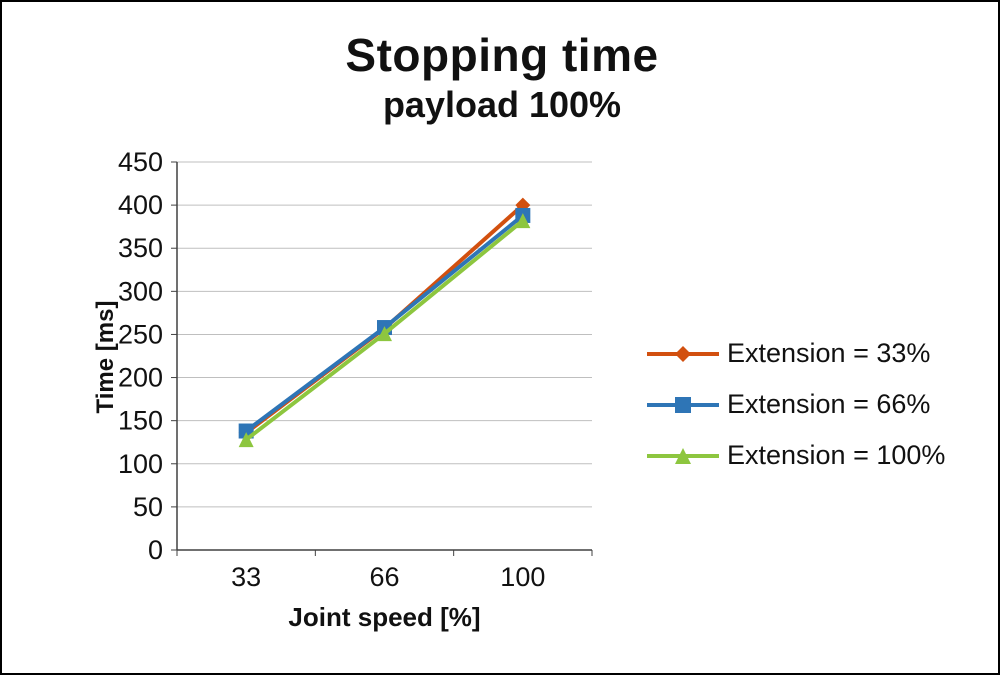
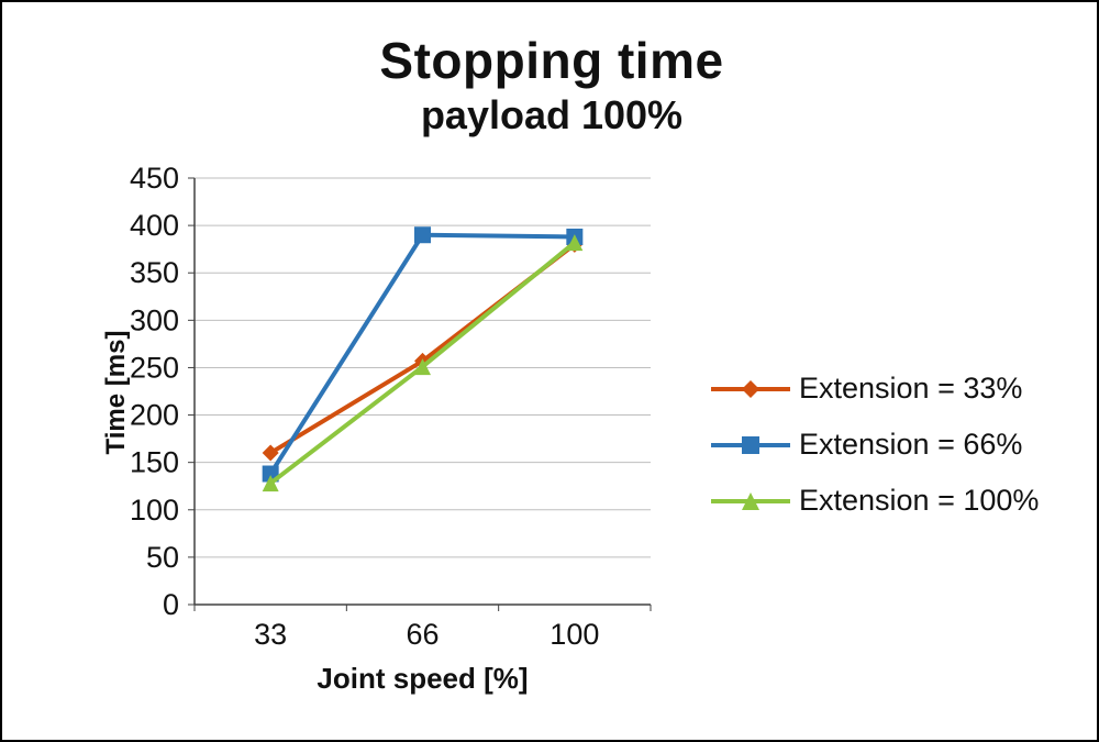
Extension = 33%/33: 140 -> 160
Extension = 66%/66: 260 -> 390
Extension = 33%/100: 400 -> 380
